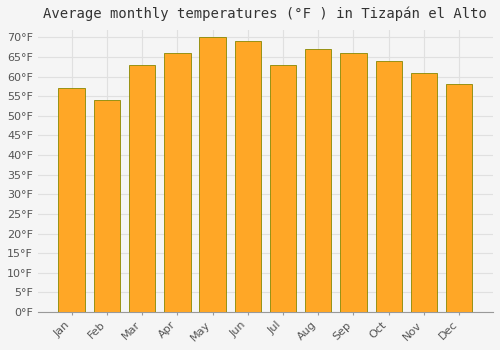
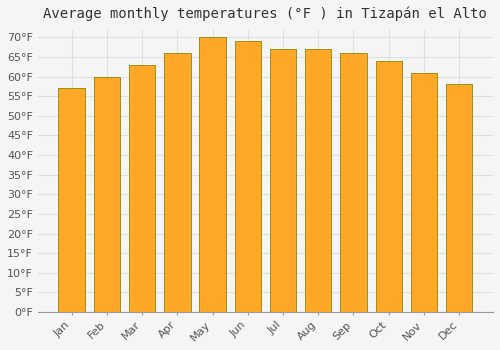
Feb: 54°F -> 60°F
Jul: 63°F -> 67°F
